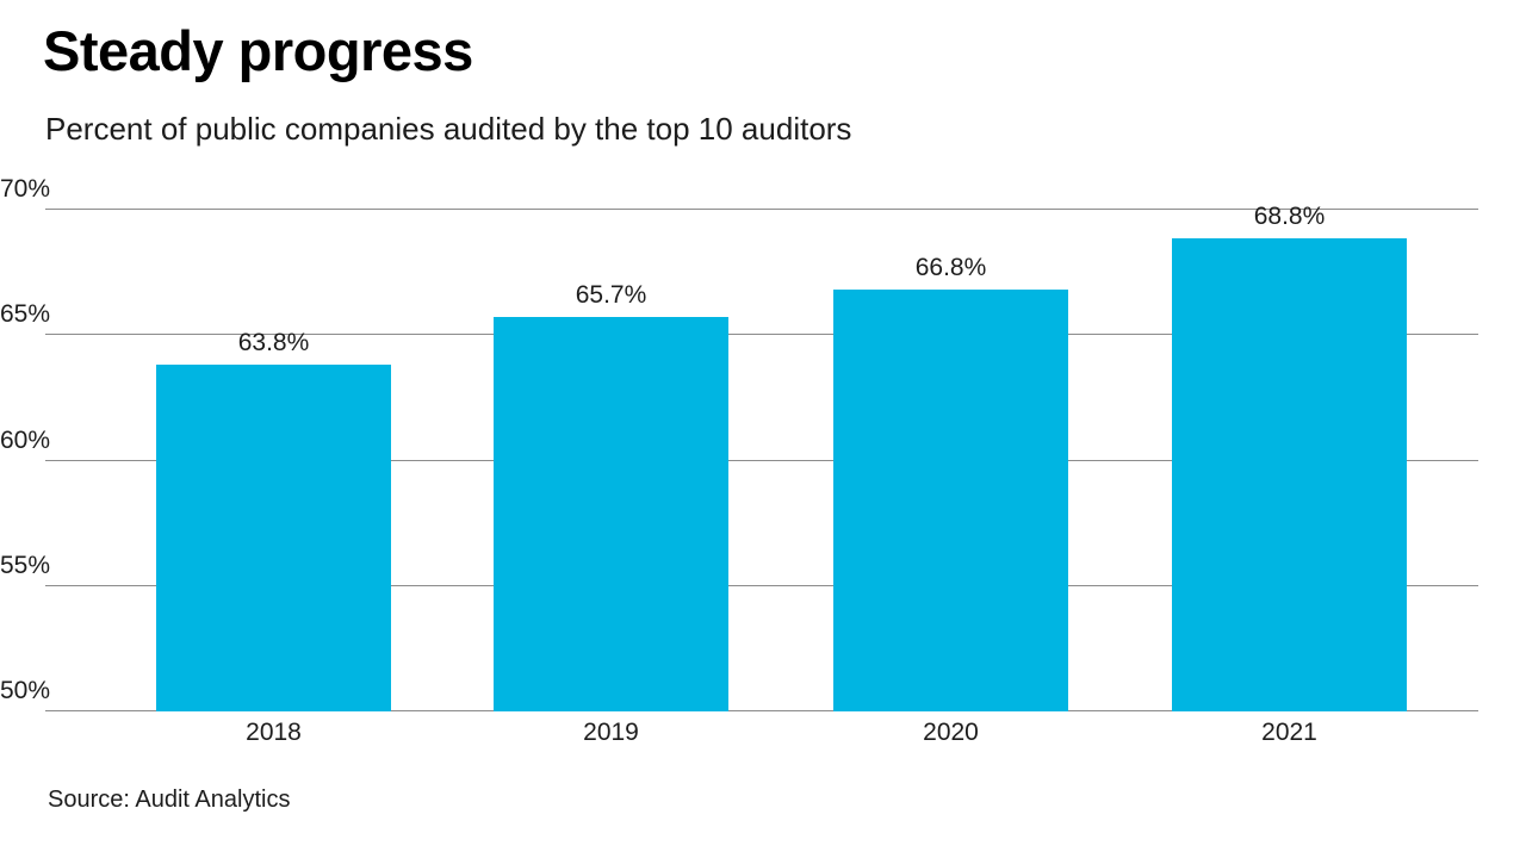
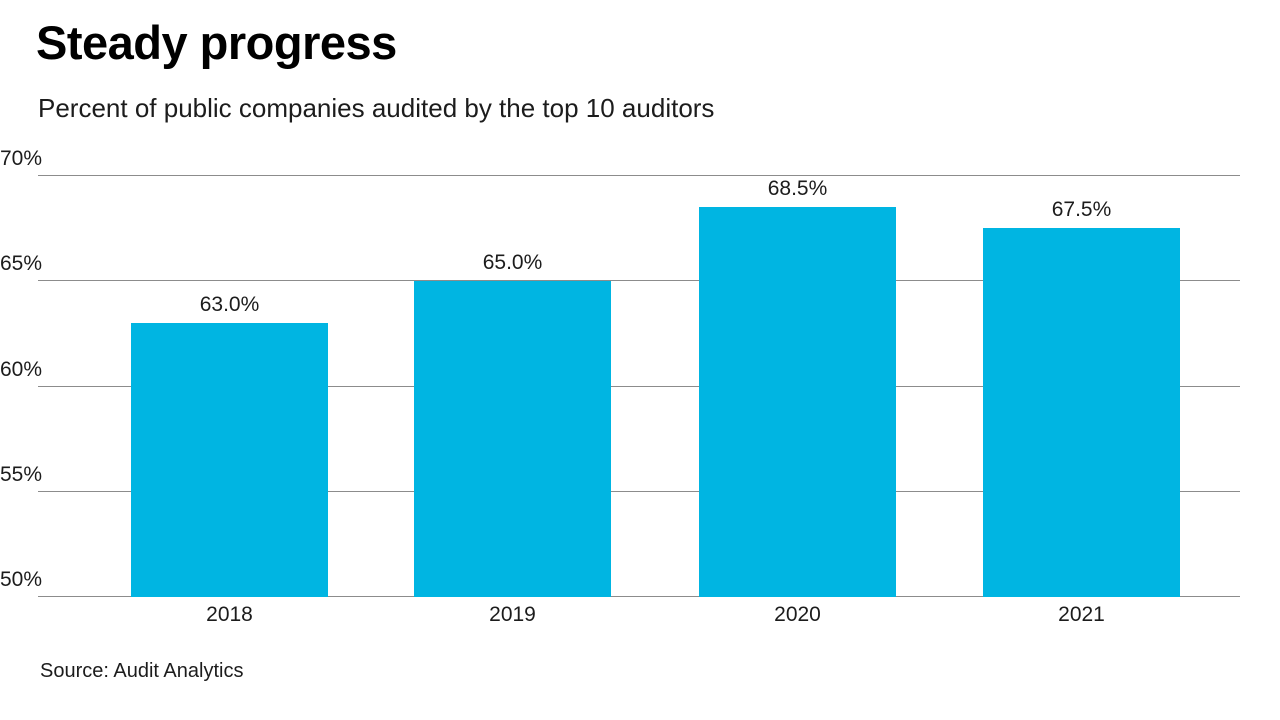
2018: 63.8% -> 63.0%
2019: 65.7% -> 65.0%
2020: 66.8% -> 68.5%
2021: 68.8% -> 67.5%
